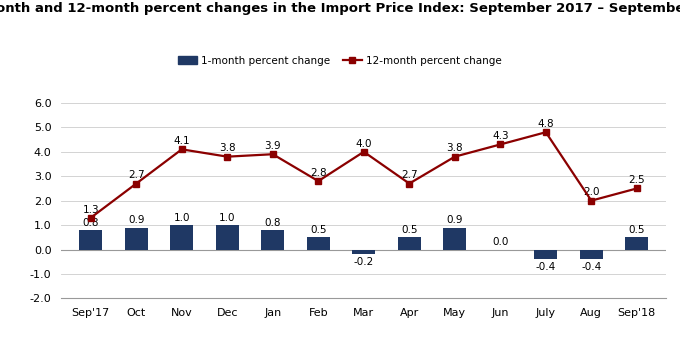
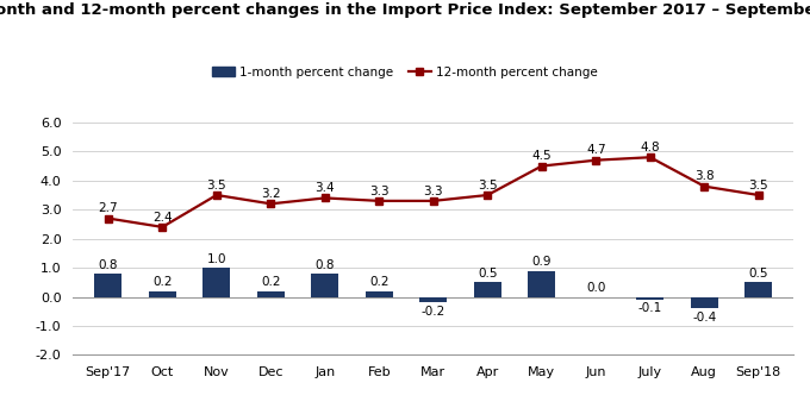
12-month percent change/Sep'17: 1.3 -> 2.7
1-month percent change/Oct: 0.9 -> 0.2
12-month percent change/Oct: 2.7 -> 2.4
12-month percent change/Nov: 4.1 -> 3.5
1-month percent change/Dec: 1.0 -> 0.2
12-month percent change/Dec: 3.8 -> 3.2
12-month percent change/Jan: 3.9 -> 3.4
1-month percent change/Feb: 0.5 -> 0.2
12-month percent change/Feb: 2.8 -> 3.3
12-month percent change/Mar: 4.0 -> 3.3
12-month percent change/Apr: 2.7 -> 3.5
12-month percent change/May: 3.8 -> 4.5
12-month percent change/Jun: 4.3 -> 4.7
1-month percent change/July: -0.4 -> -0.1
12-month percent change/Aug: 2.0 -> 3.8
12-month percent change/Sep'18: 2.5 -> 3.5
